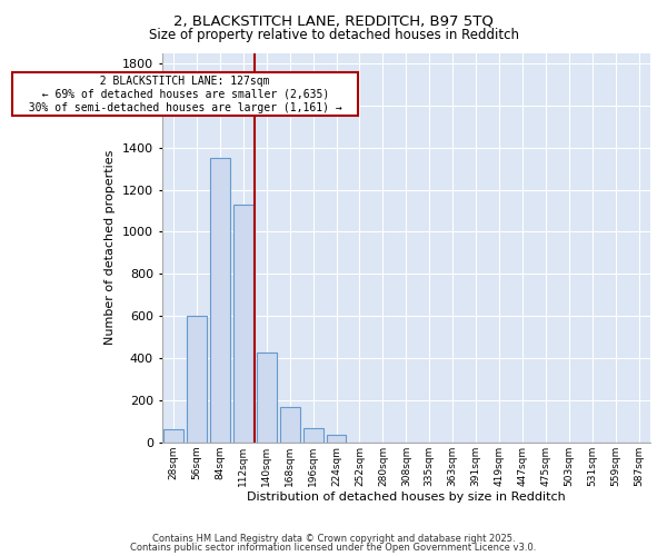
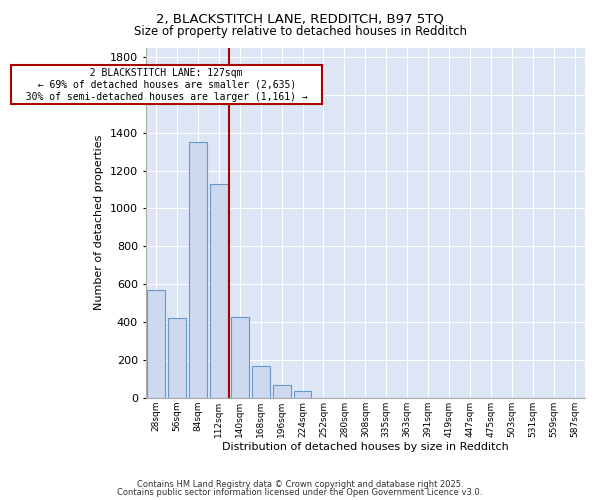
28sqm: 60 -> 570
56sqm: 600 -> 420
